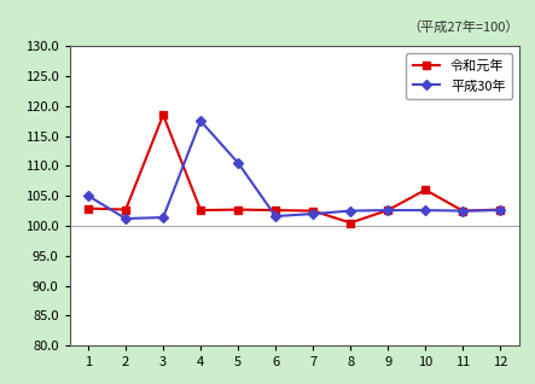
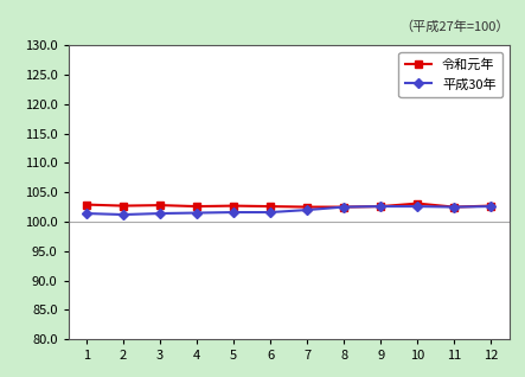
平成30年/1: 105.0 -> 101.4
令和元年/3: 118.5 -> 102.8
平成30年/4: 117.5 -> 101.5
平成30年/5: 110.5 -> 101.6
令和元年/8: 100.5 -> 102.5
令和元年/10: 106.0 -> 103.1
